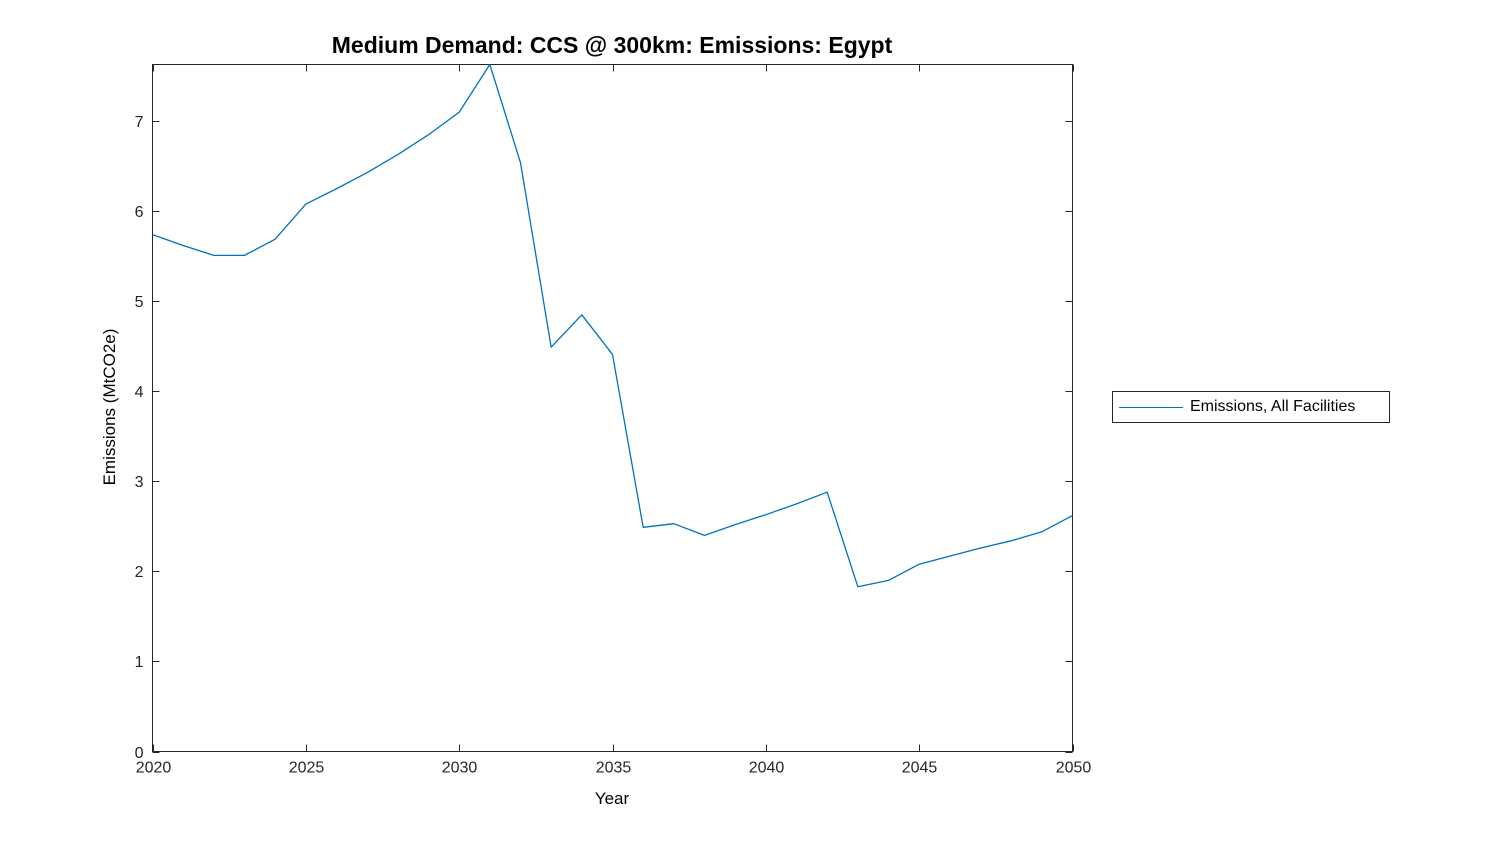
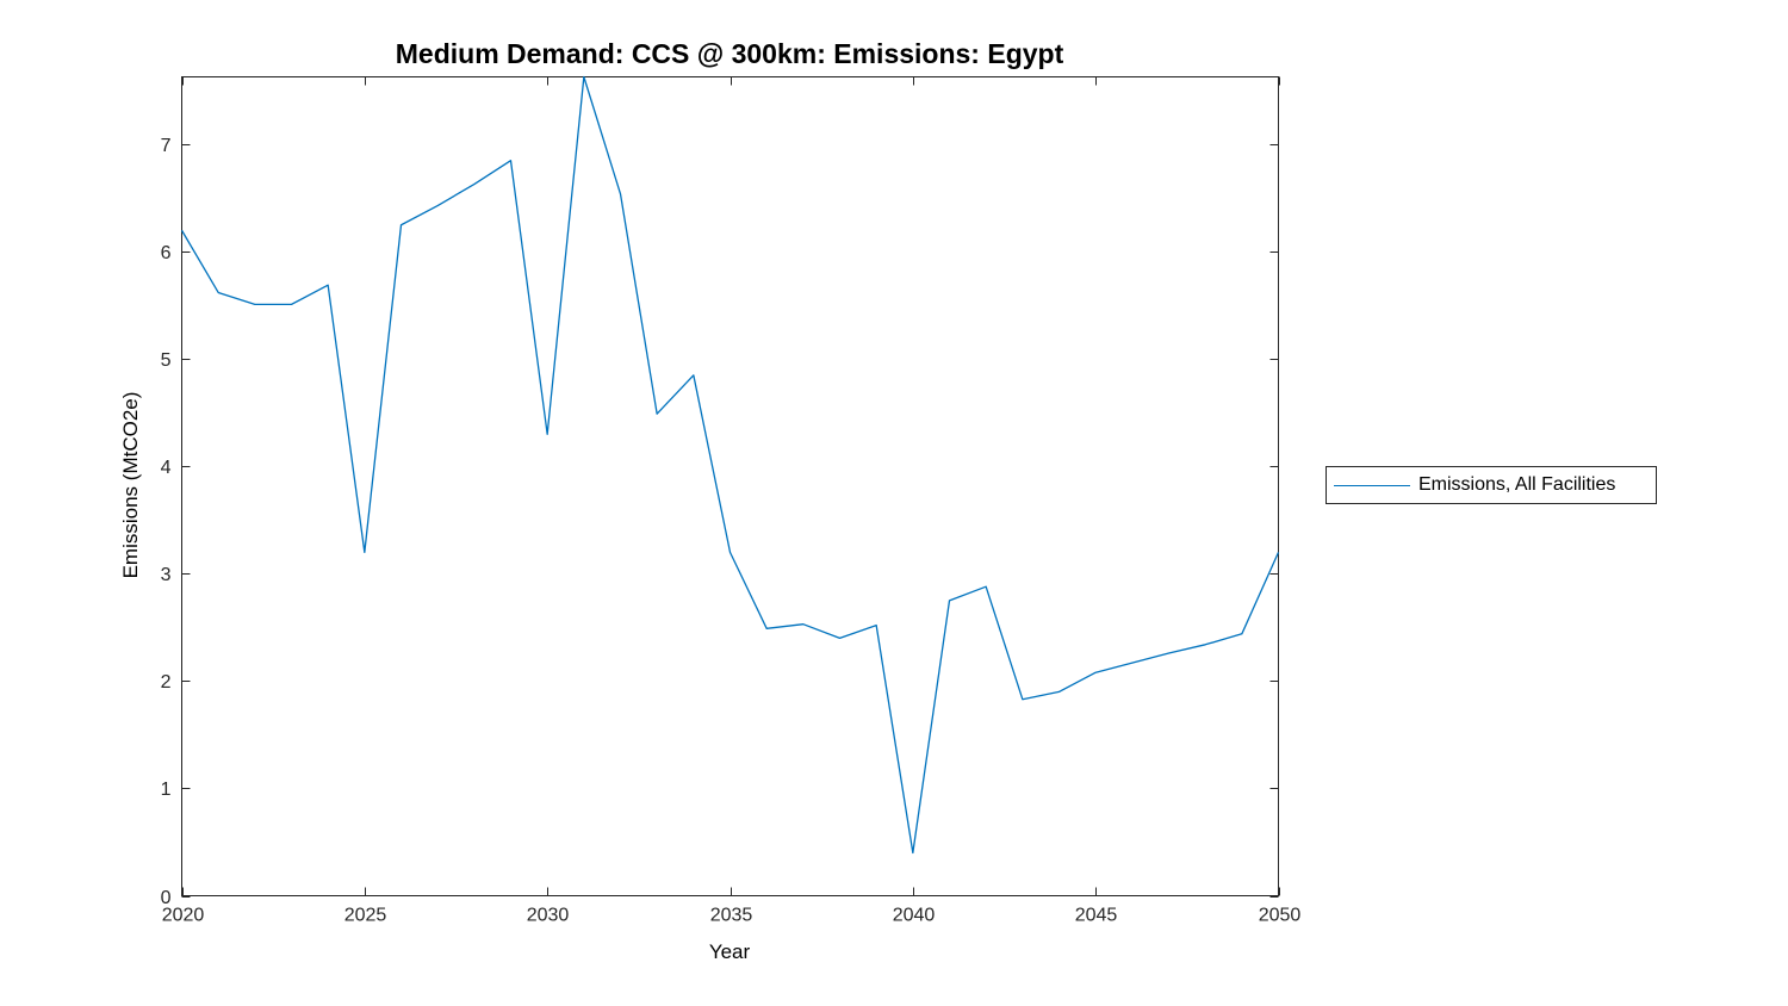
2020: 5.7 -> 6.2
2025: 6.1 -> 3.2
2030: 7.1 -> 4.3
2035: 4.4 -> 3.2
2040: 2.6 -> 0.4
2050: 2.6 -> 3.2
